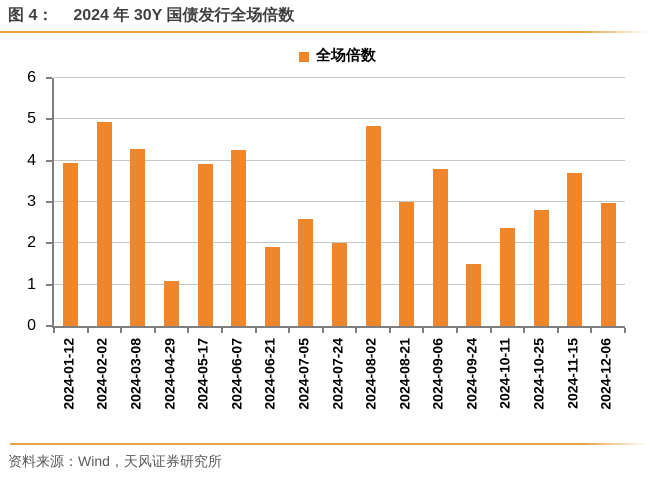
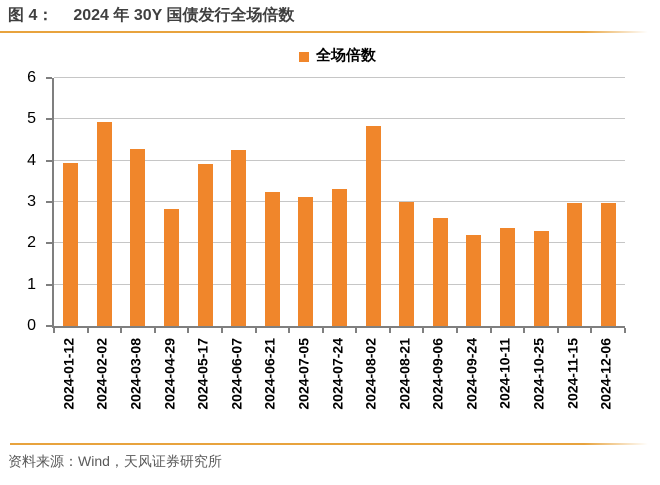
2024-04-29: 1.1 -> 2.8
2024-06-21: 1.9 -> 3.2
2024-07-05: 2.6 -> 3.1
2024-07-24: 2.0 -> 3.3
2024-09-06: 3.8 -> 2.6
2024-09-24: 1.5 -> 2.2
2024-10-25: 2.8 -> 2.3
2024-11-15: 3.7 -> 3.0
